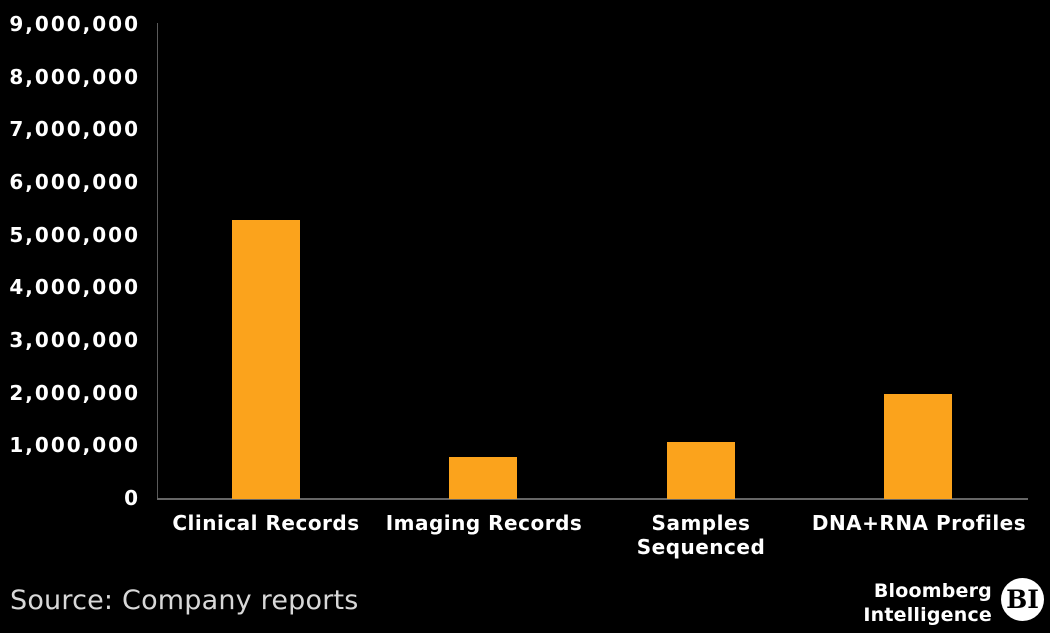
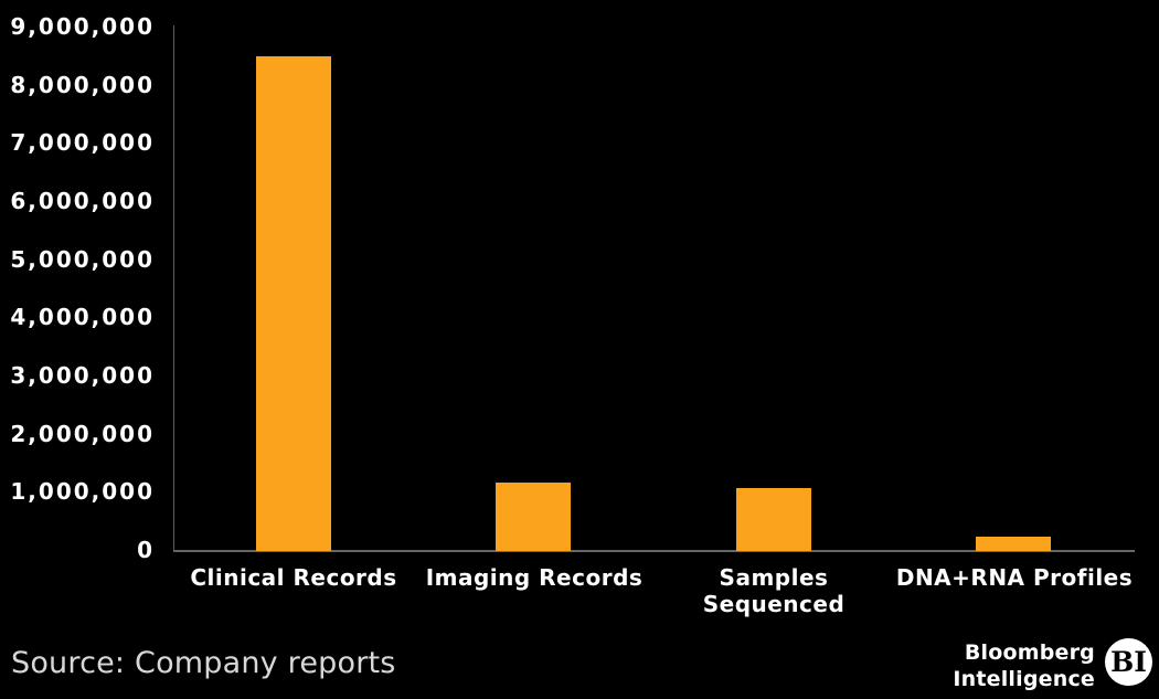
Clinical Records: 5300000 -> 8500000
Imaging Records: 800000 -> 1200000
DNA+RNA Profiles: 2000000 -> 200000
